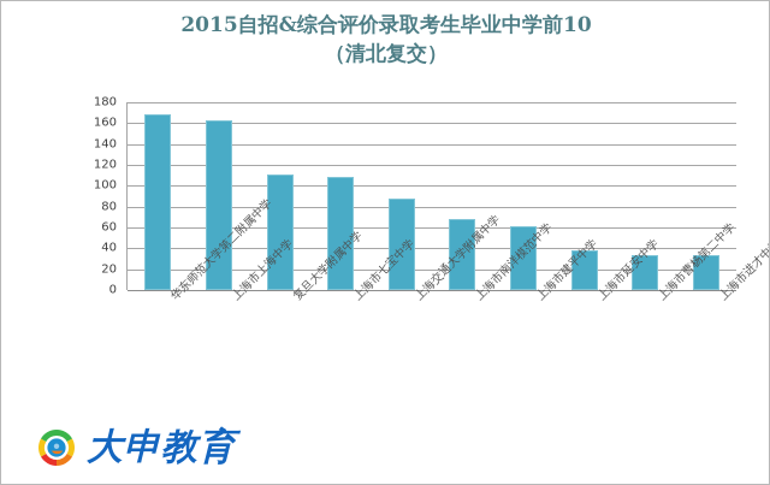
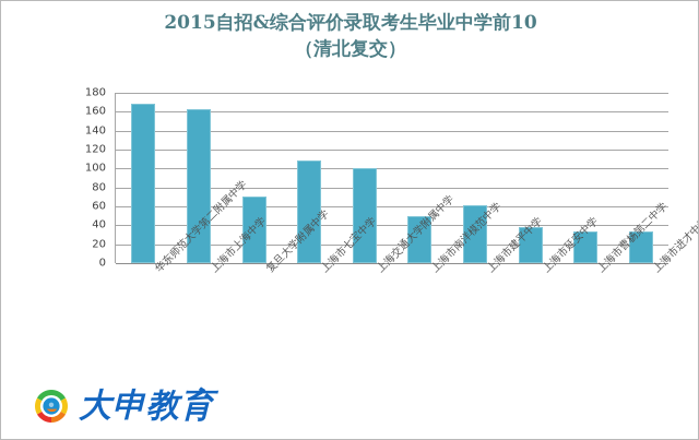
复旦大学附属中学: 110 -> 70
上海交通大学附属中学: 90 -> 100
上海市南洋模范中学: 70 -> 50
